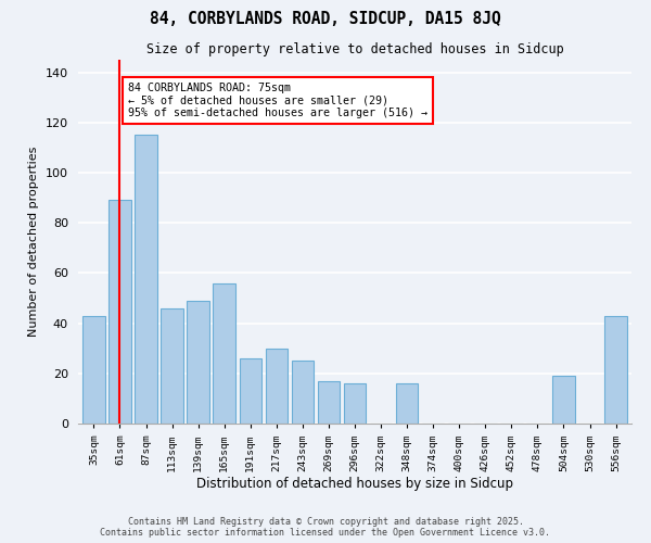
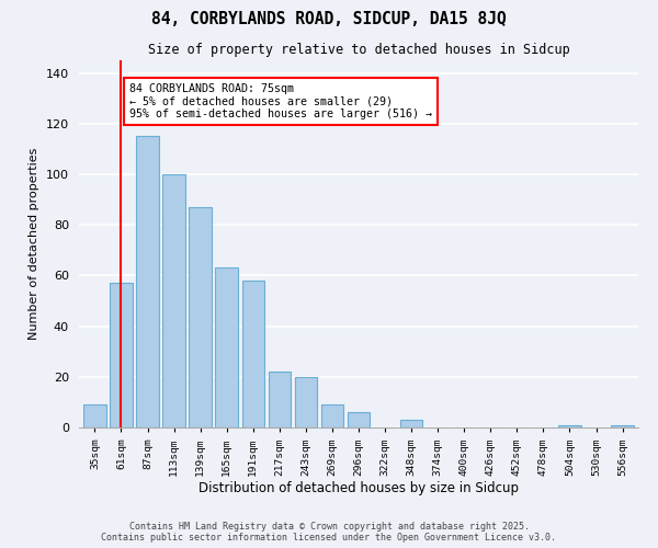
35sqm: 43 -> 9
61sqm: 89 -> 57
113sqm: 46 -> 100
139sqm: 49 -> 87
165sqm: 56 -> 63
191sqm: 26 -> 58
217sqm: 30 -> 22
243sqm: 25 -> 20
269sqm: 17 -> 9
296sqm: 16 -> 6
348sqm: 16 -> 3
504sqm: 19 -> 1
556sqm: 43 -> 1
